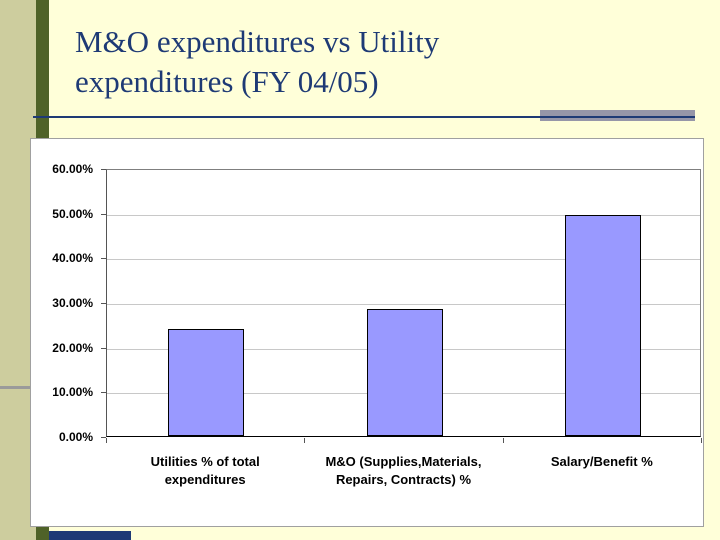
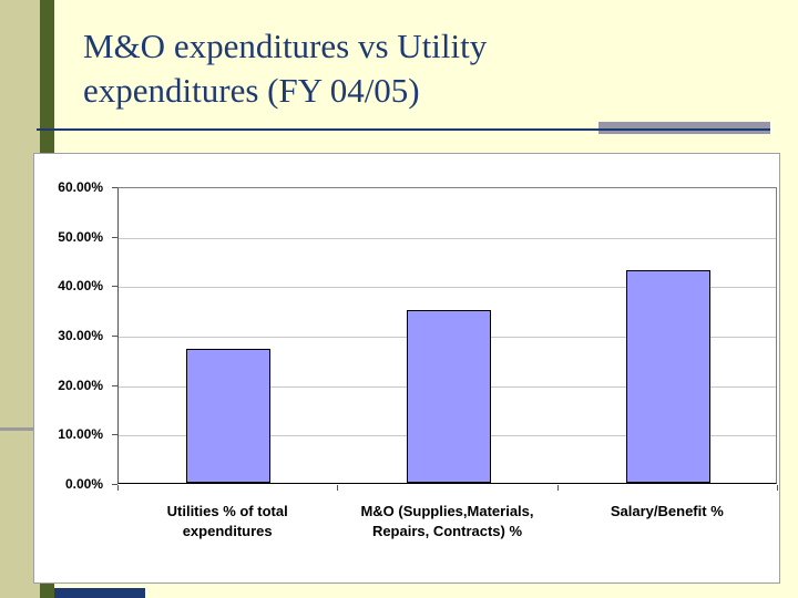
Utilities % of total expenditures: 24% -> 27%
M&O (Supplies,Materials, Repairs, Contracts) %: 28% -> 35%
Salary/Benefit %: 50% -> 43%
